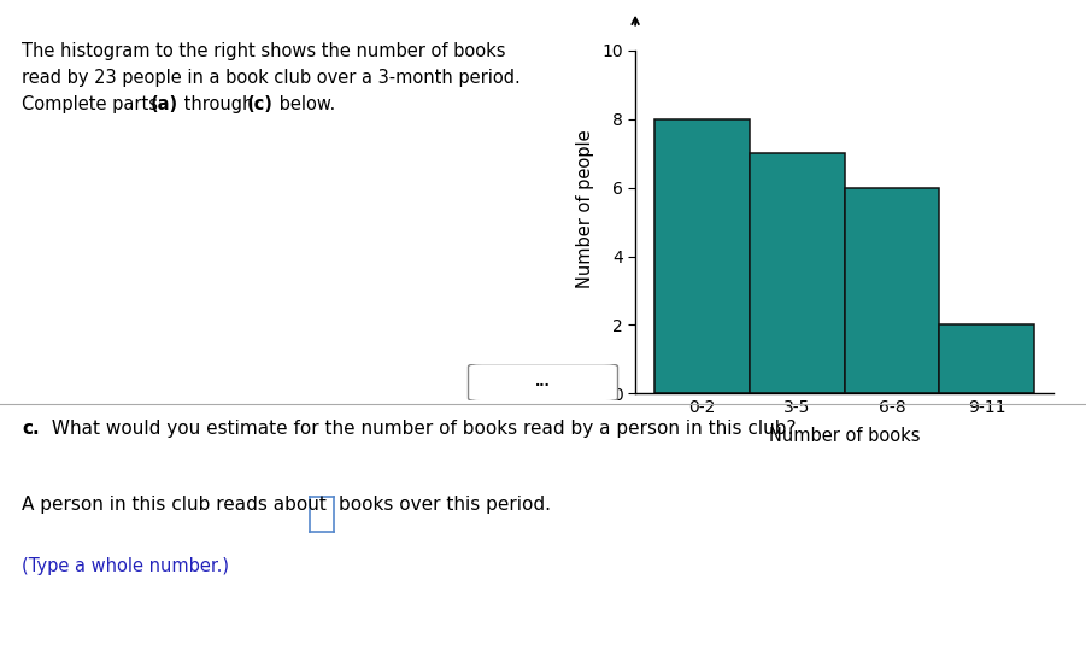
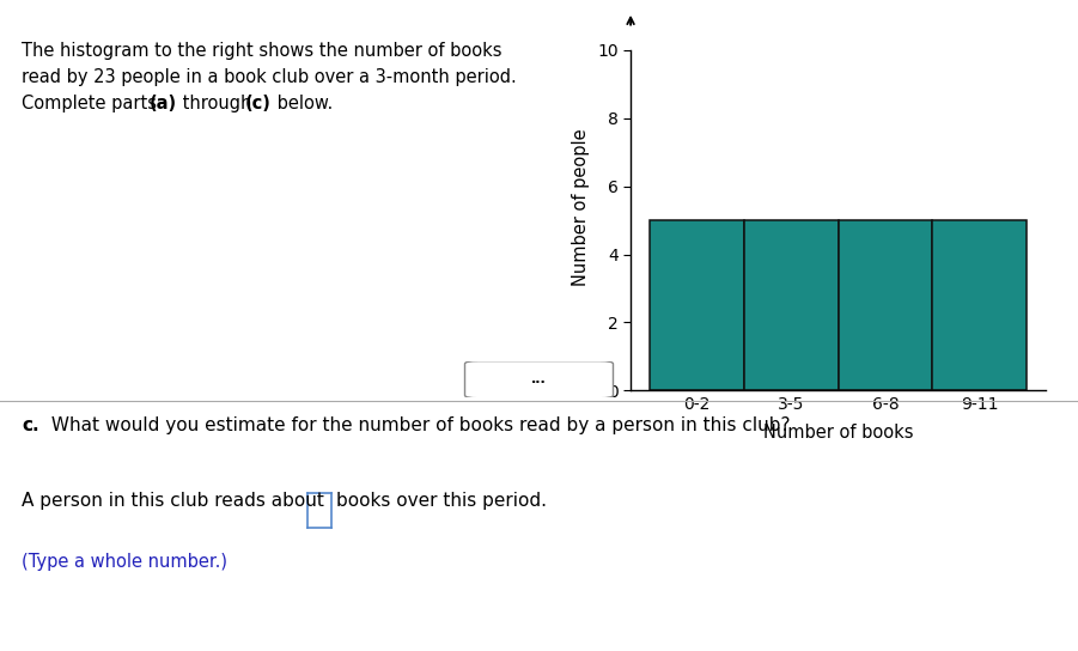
0-2: 8 -> 5
3-5: 7 -> 5
6-8: 6 -> 5
9-11: 2 -> 5
